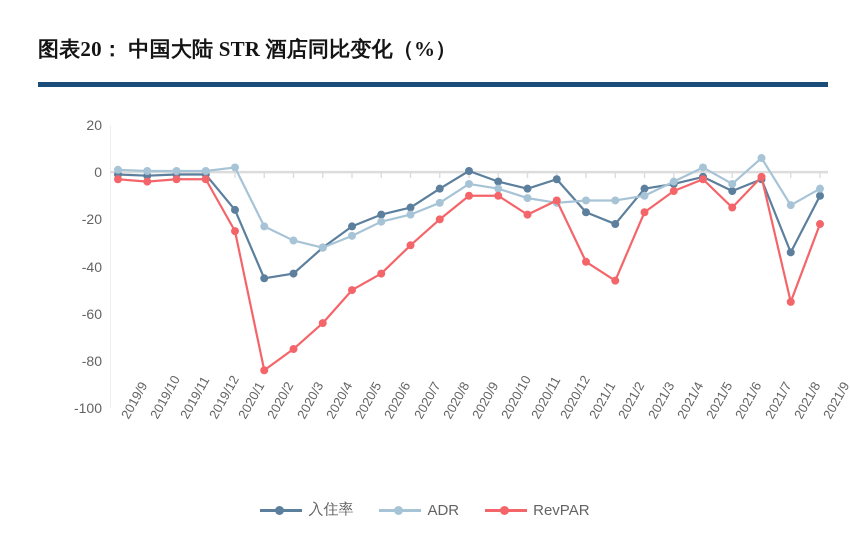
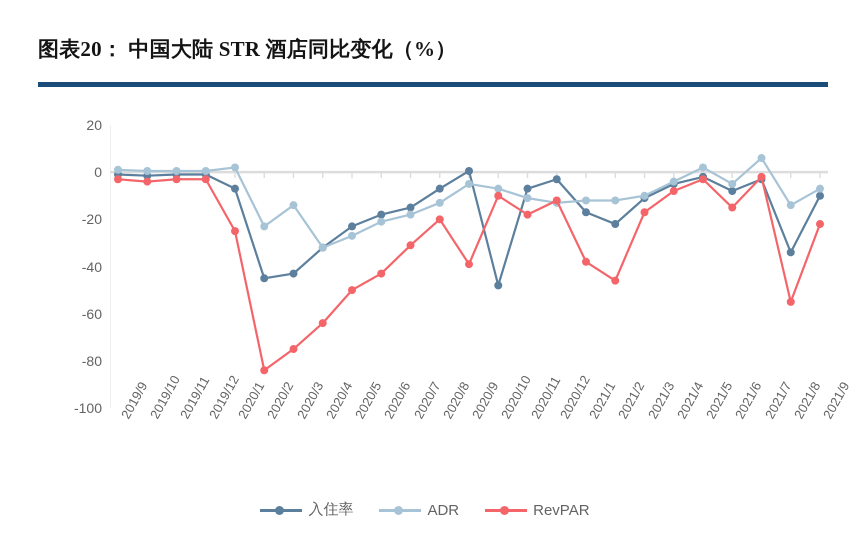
入住率/2020/1: -16 -> -7
ADR/2020/3: -29 -> -14
RevPAR/2020/9: -10 -> -39
入住率/2020/10: -4 -> -48
入住率/2021/3: -7 -> -11
